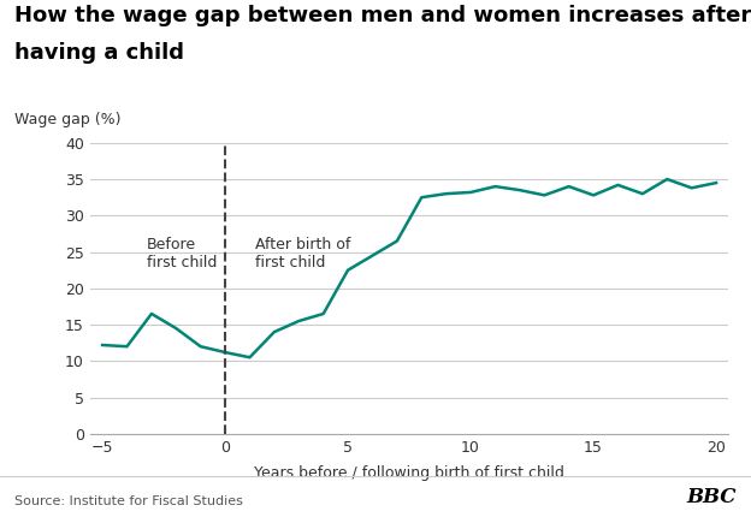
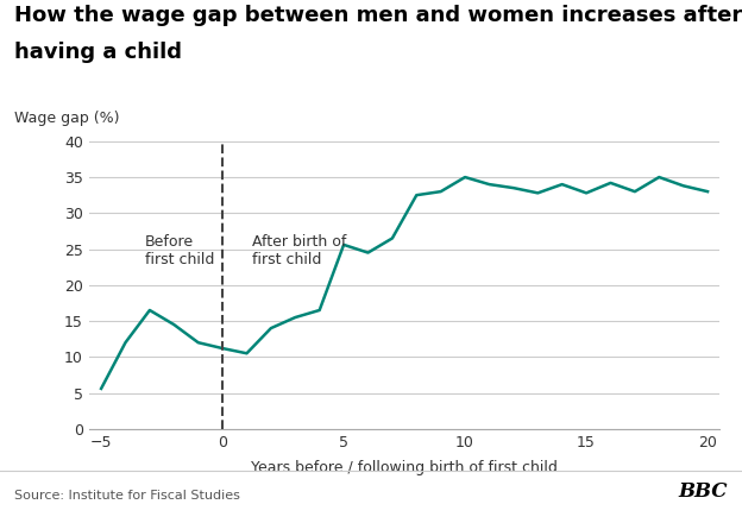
−5: 12.2 -> 5.6
5: 22.5 -> 25.6
10: 33.2 -> 35.0
20: 34.5 -> 33.0
